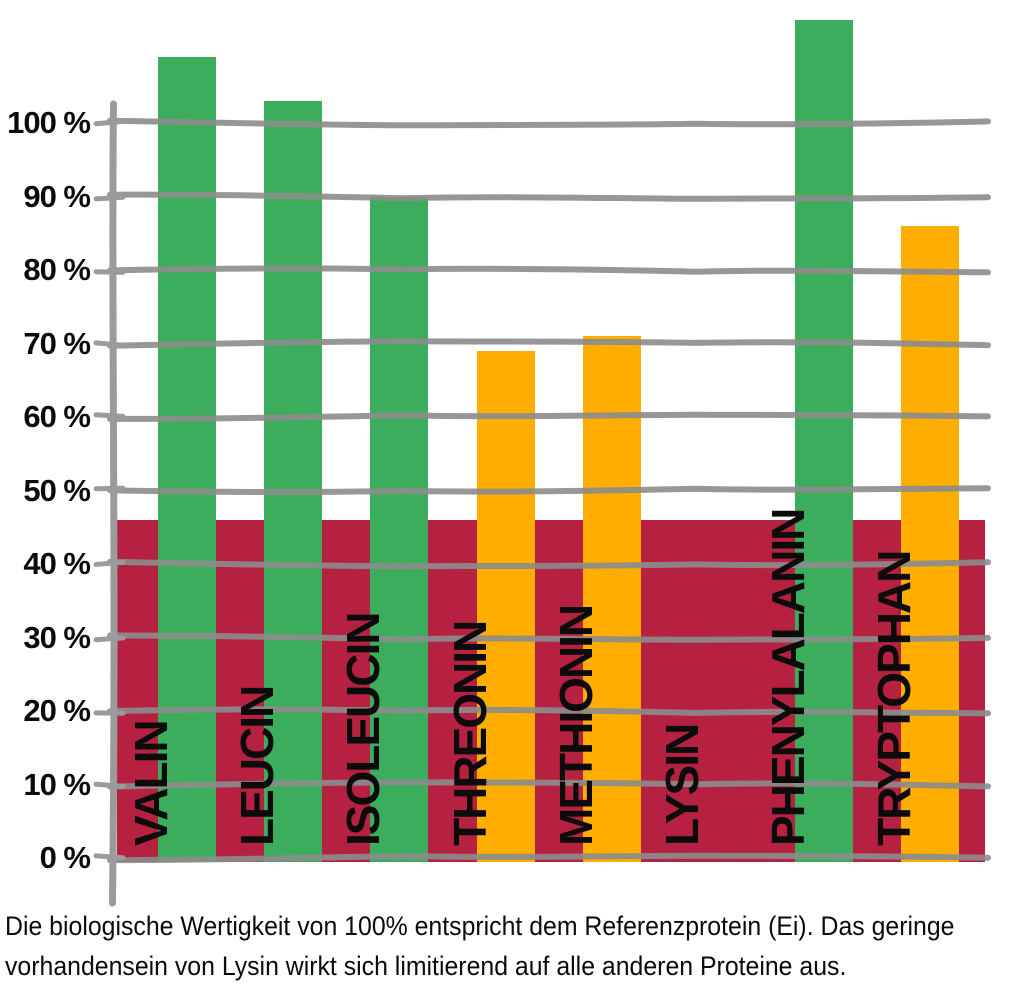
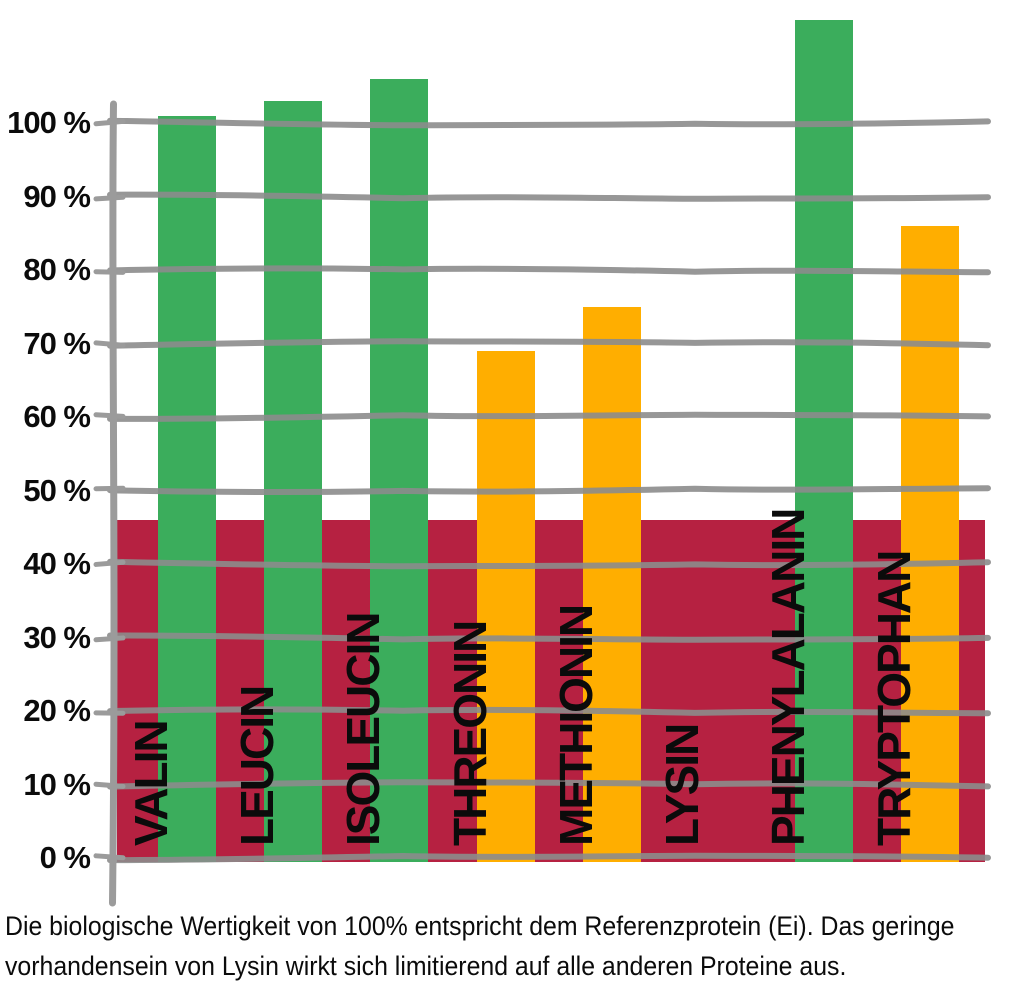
VALIN: 109% -> 101%
ISOLEUCIN: 90% -> 106%
METHIONIN: 71% -> 75%
